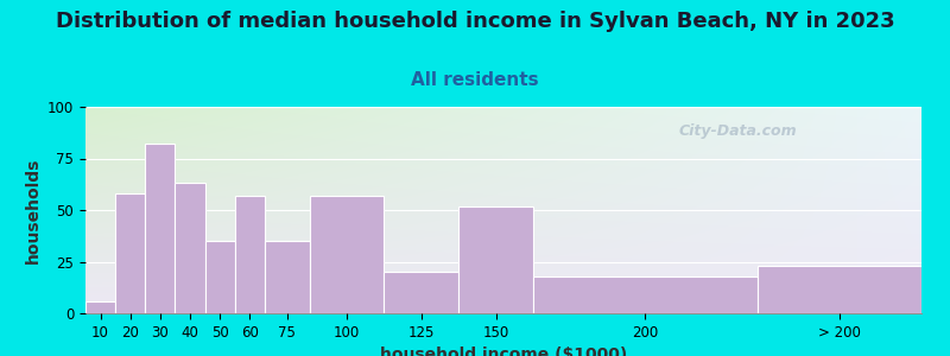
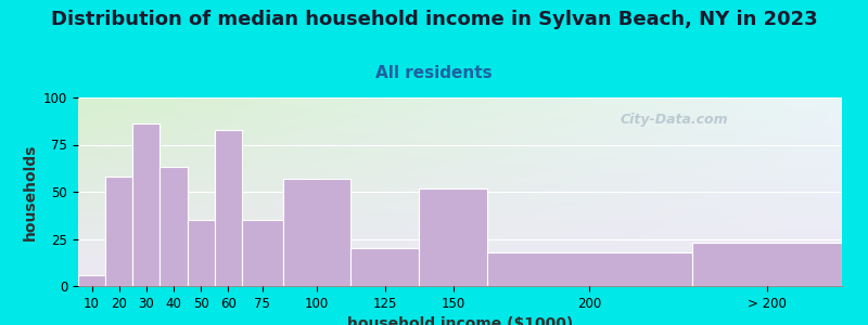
30: 82 -> 86
60: 57 -> 83
